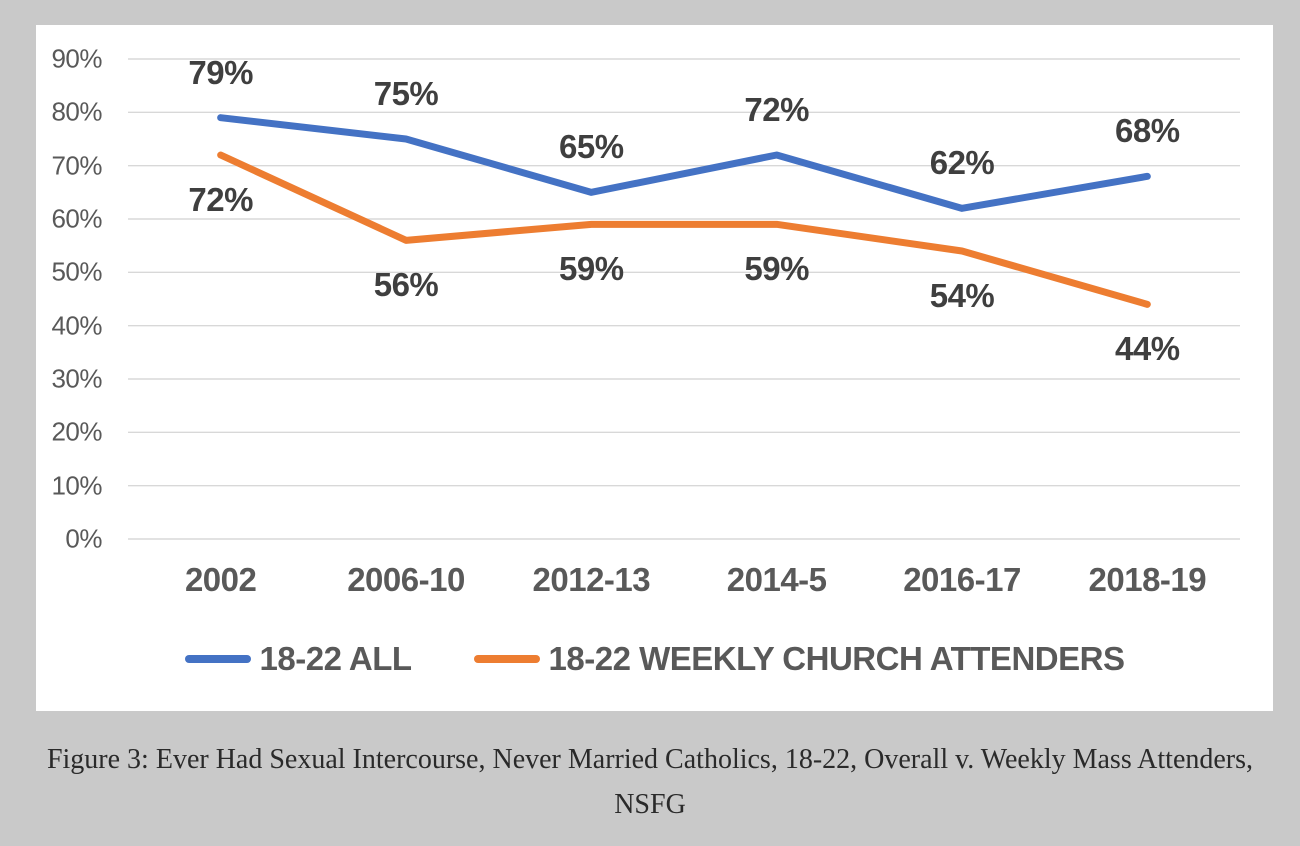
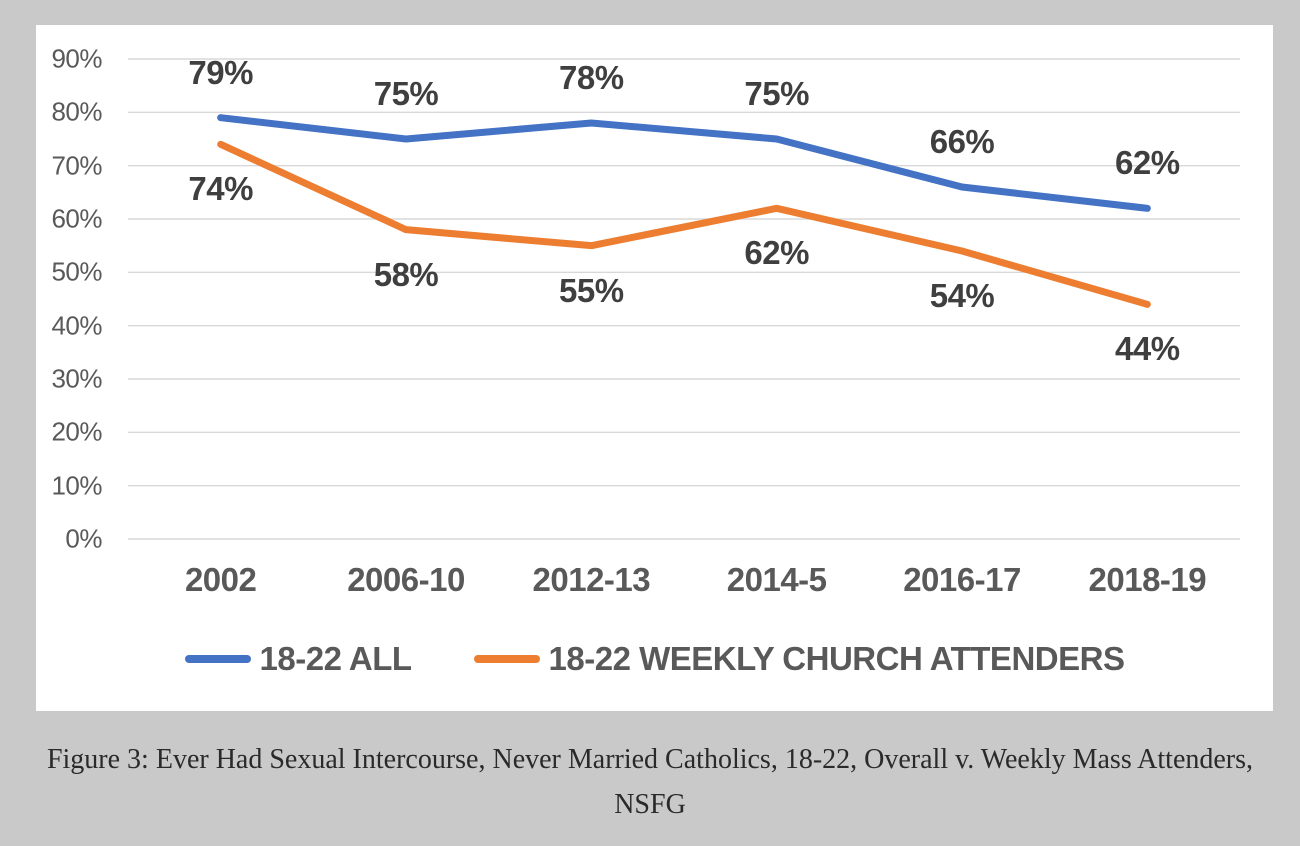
18-22 WEEKLY CHURCH ATTENDERS/2002: 72% -> 74%
18-22 WEEKLY CHURCH ATTENDERS/2006-10: 56% -> 58%
18-22 ALL/2012-13: 65% -> 78%
18-22 WEEKLY CHURCH ATTENDERS/2012-13: 59% -> 55%
18-22 ALL/2014-5: 72% -> 75%
18-22 WEEKLY CHURCH ATTENDERS/2014-5: 59% -> 62%
18-22 ALL/2016-17: 62% -> 66%
18-22 ALL/2018-19: 68% -> 62%
